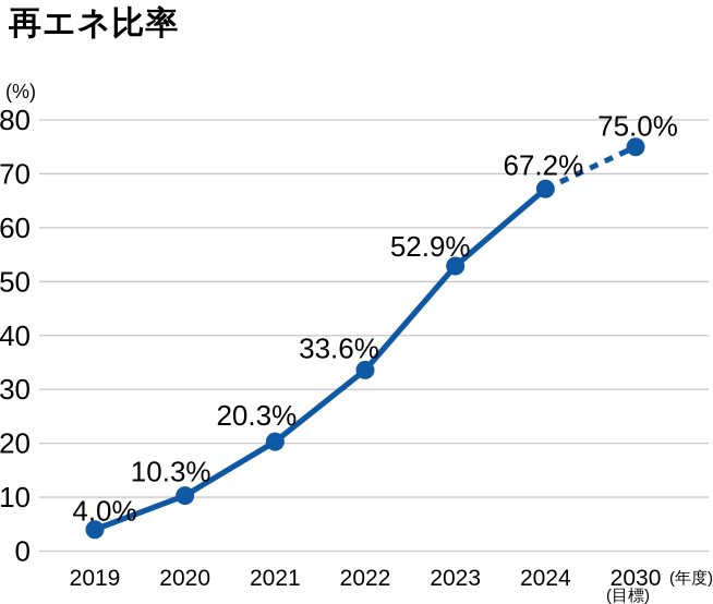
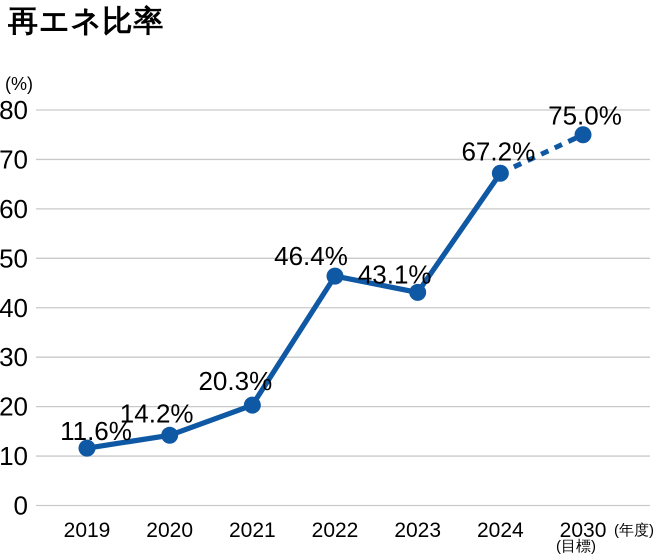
2019: 4.0% -> 11.6%
2020: 10.3% -> 14.2%
2022: 33.6% -> 46.4%
2023: 52.9% -> 43.1%
